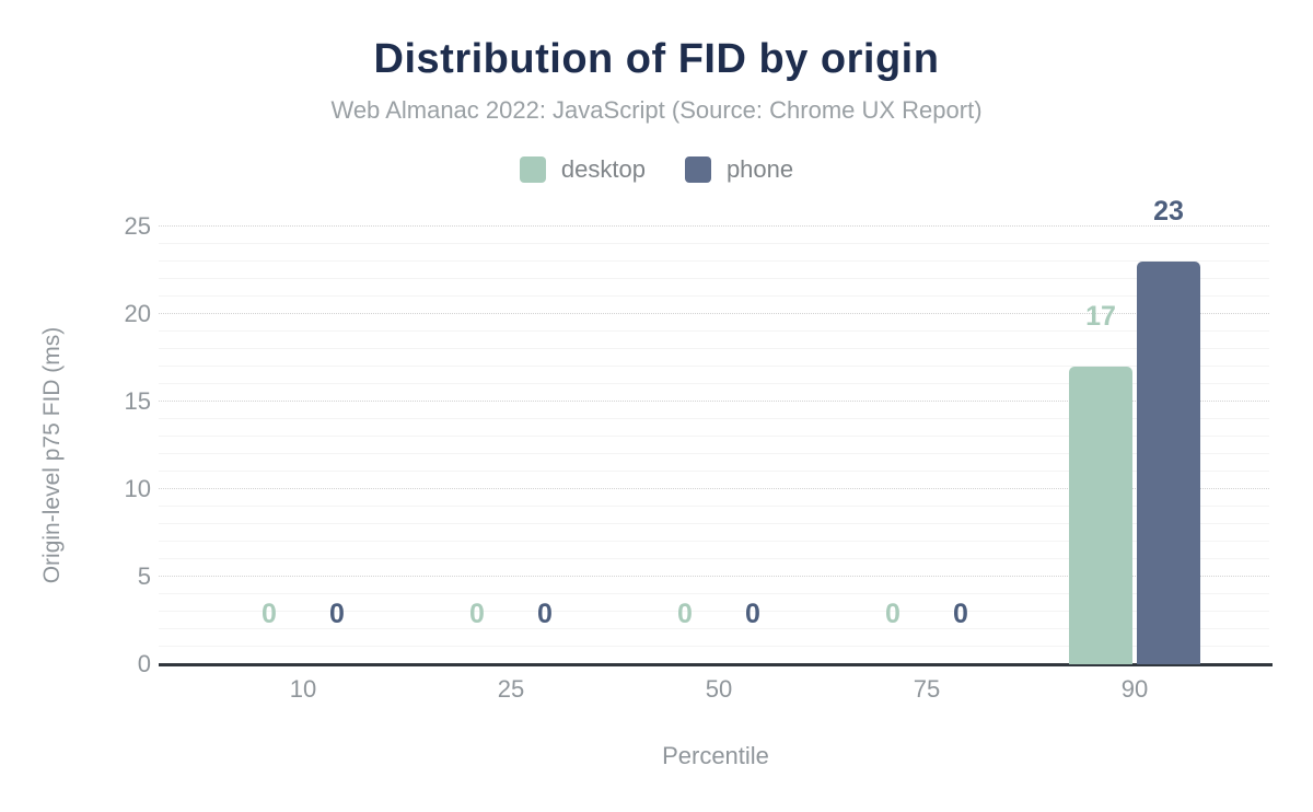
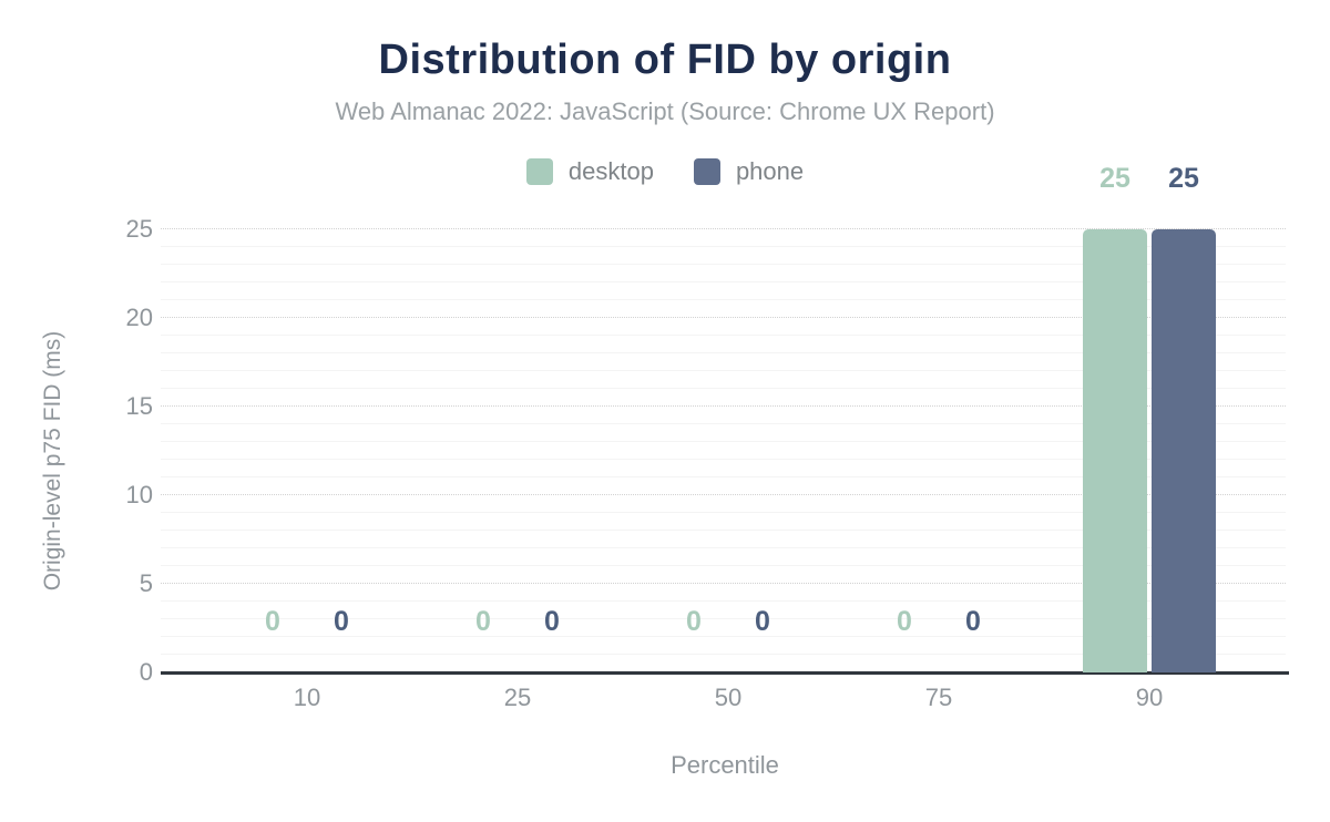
desktop/90: 17 -> 25
phone/90: 23 -> 25
